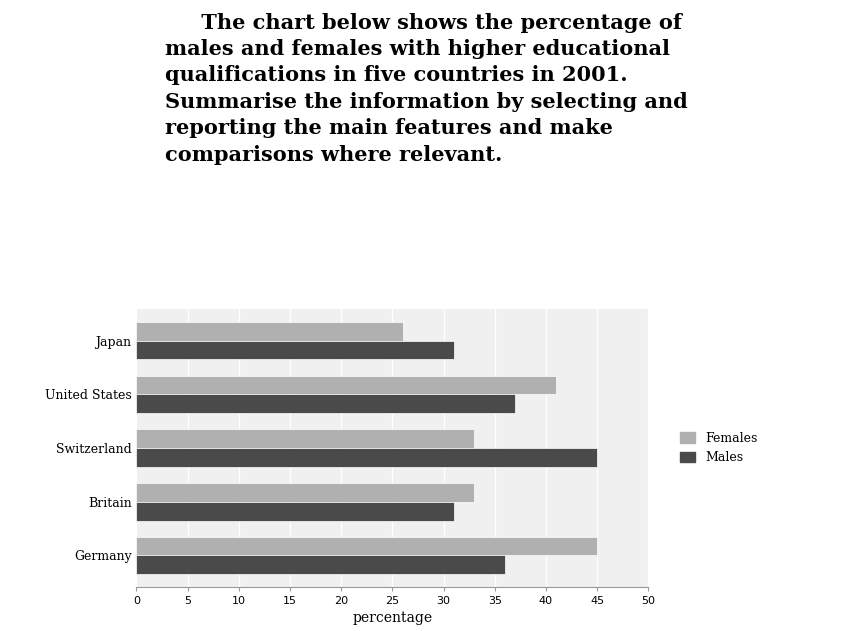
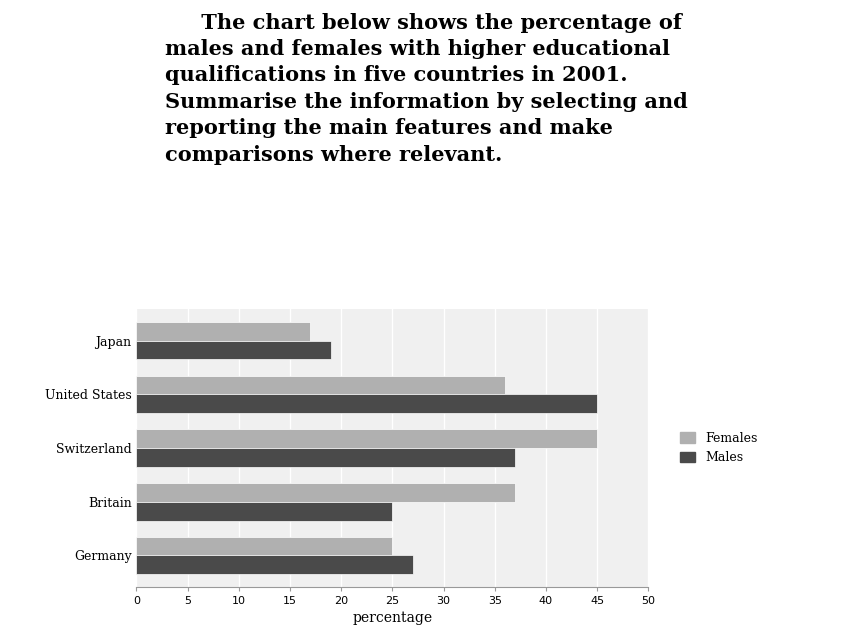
Females/Japan: 26 -> 17
Males/Japan: 31 -> 19
Females/United States: 41 -> 36
Males/United States: 37 -> 45
Females/Switzerland: 33 -> 45
Males/Switzerland: 45 -> 37
Females/Britain: 33 -> 37
Males/Britain: 31 -> 25
Females/Germany: 45 -> 25
Males/Germany: 36 -> 27
